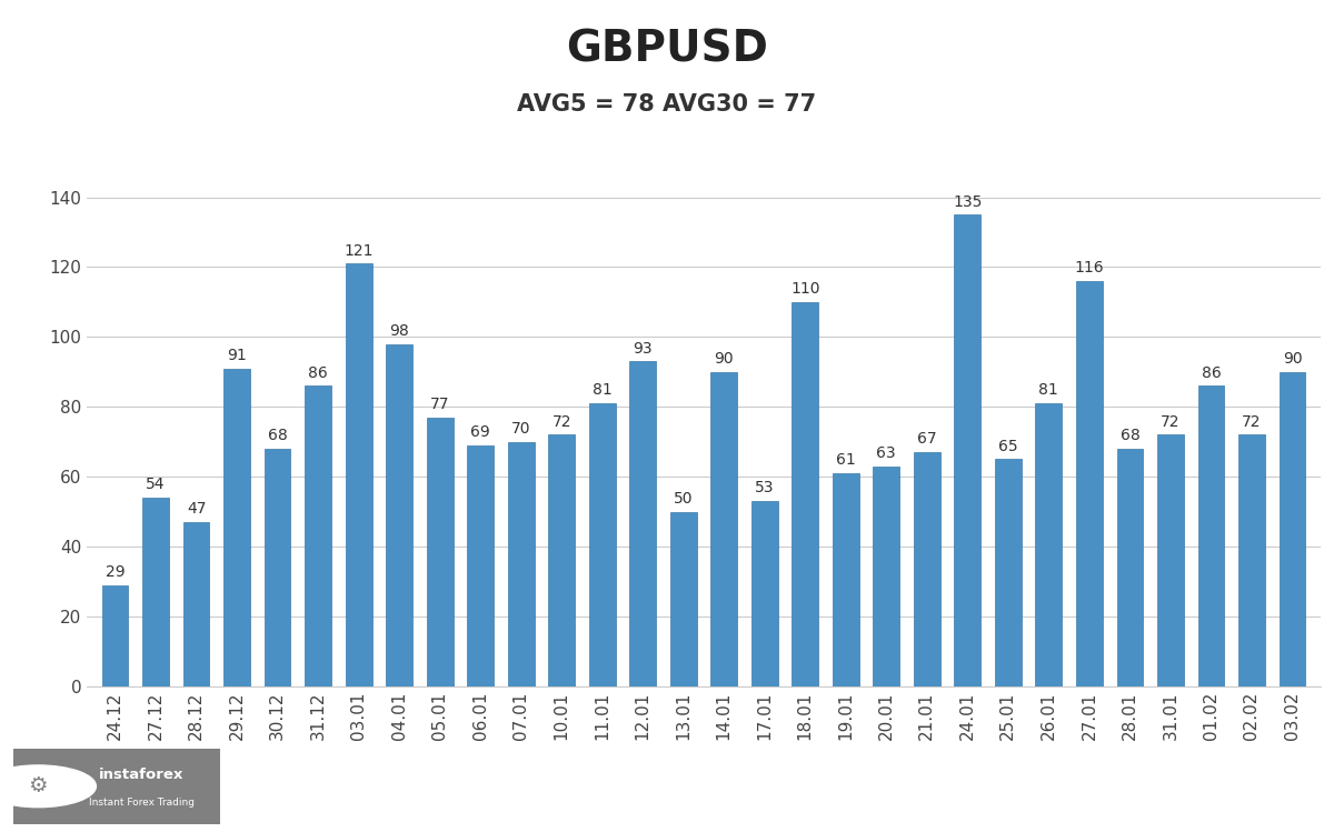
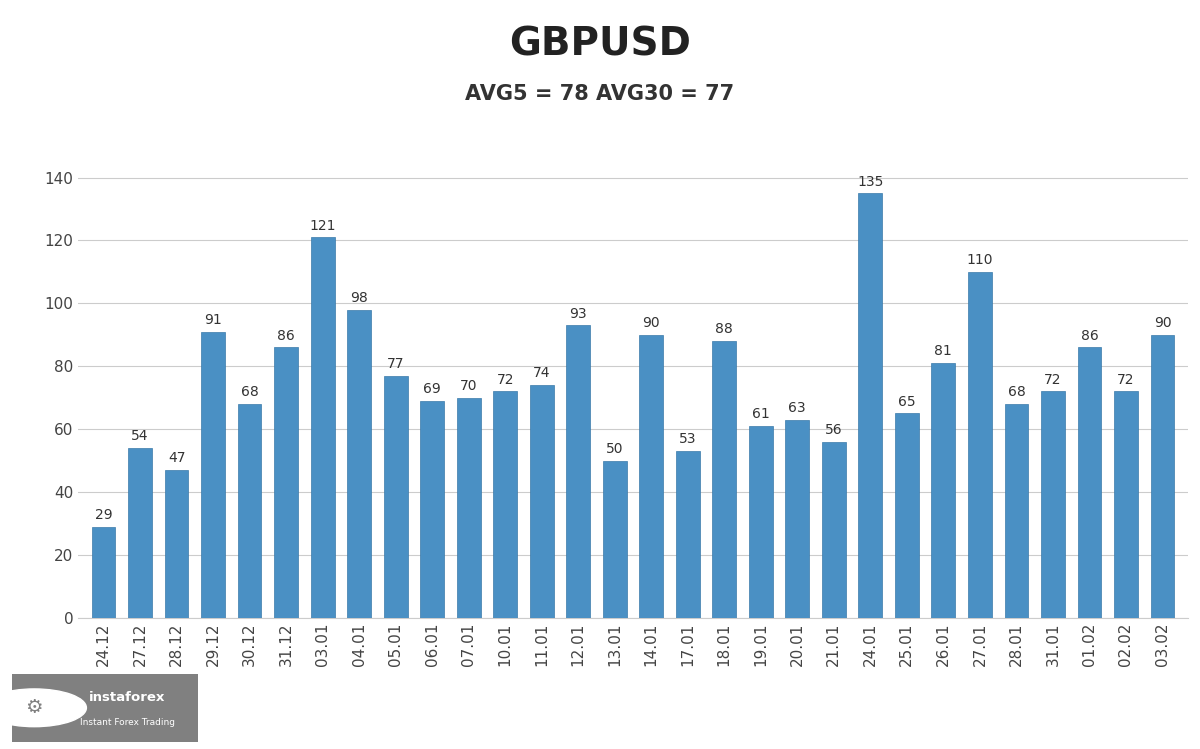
11.01: 81 -> 74
18.01: 110 -> 88
21.01: 67 -> 56
27.01: 116 -> 110
